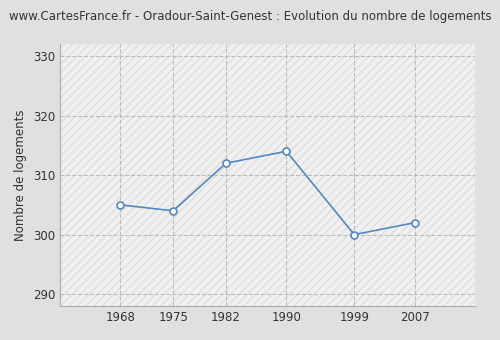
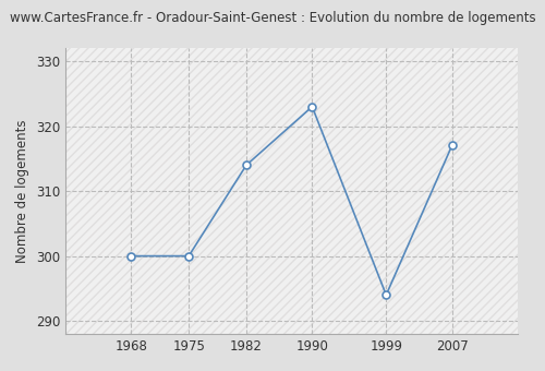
1968: 305 -> 300
1975: 304 -> 300
1982: 312 -> 314
1990: 314 -> 323
1999: 300 -> 294
2007: 302 -> 317
